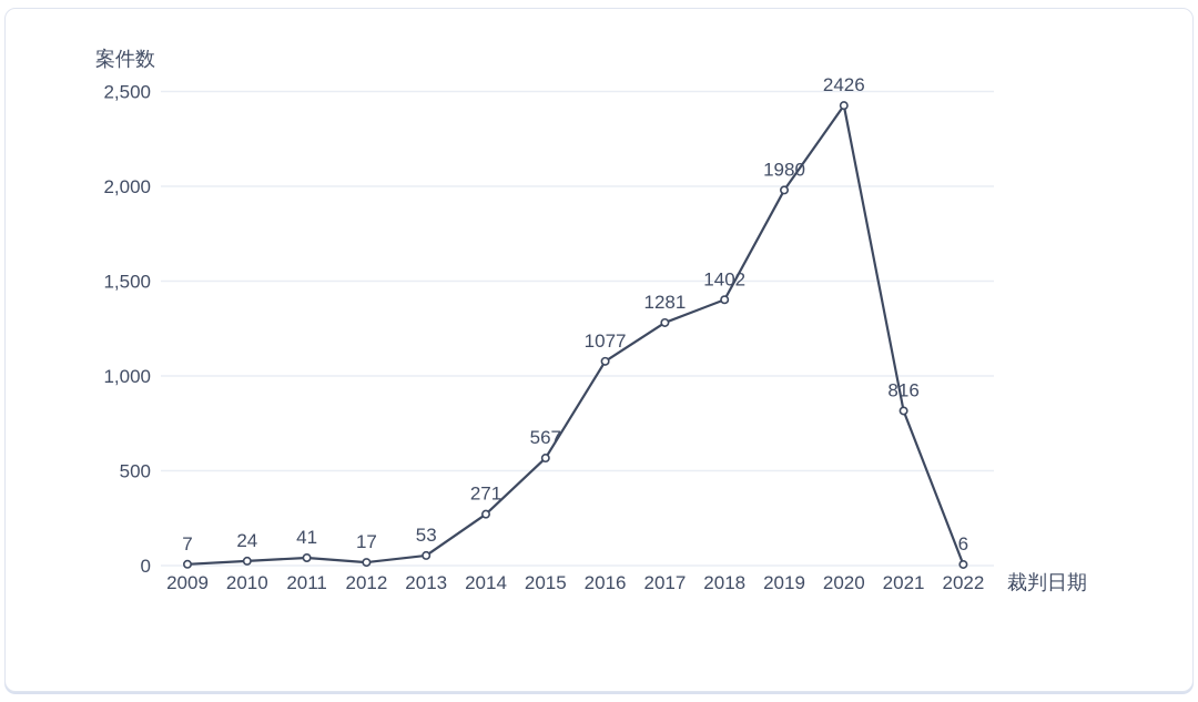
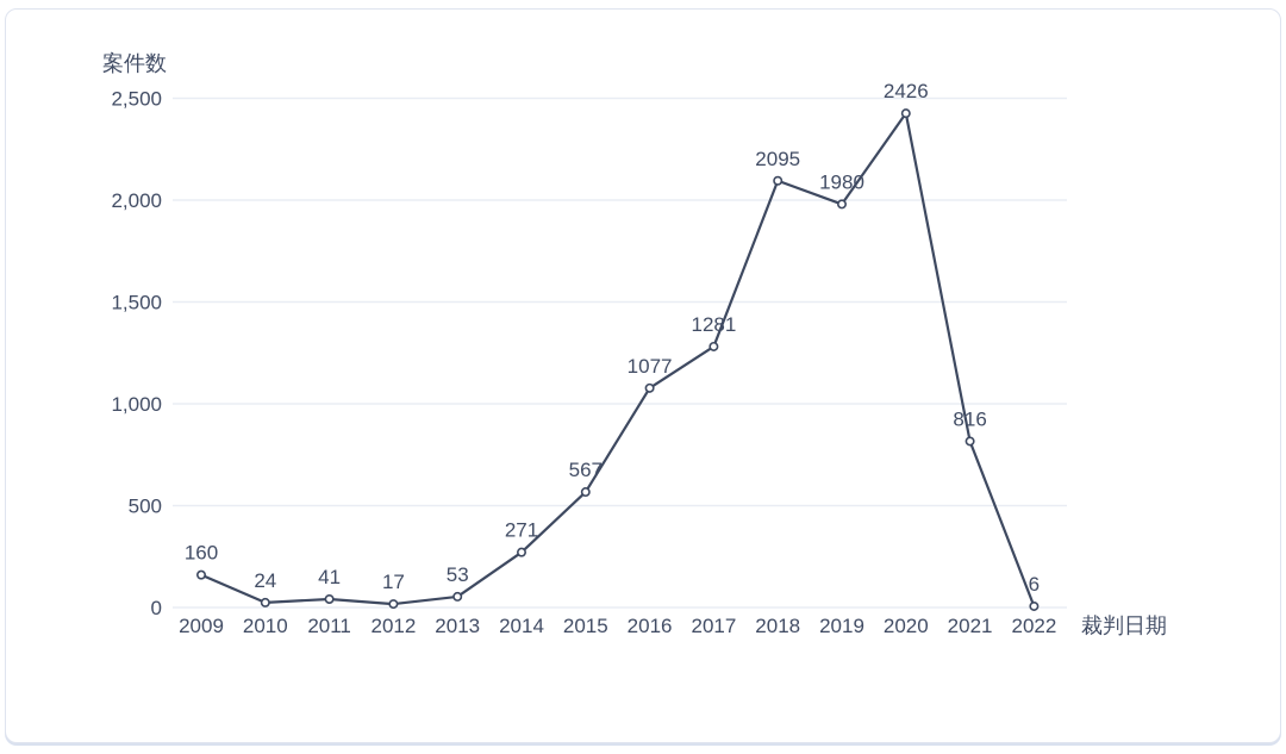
2009: 7 -> 160
2018: 1402 -> 2095
